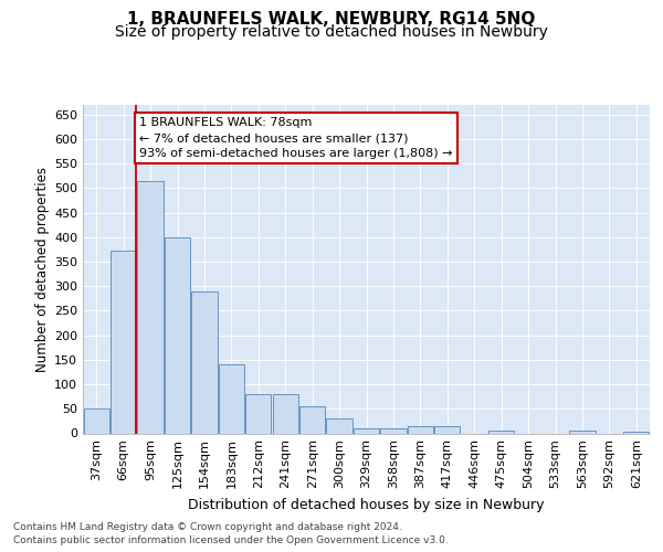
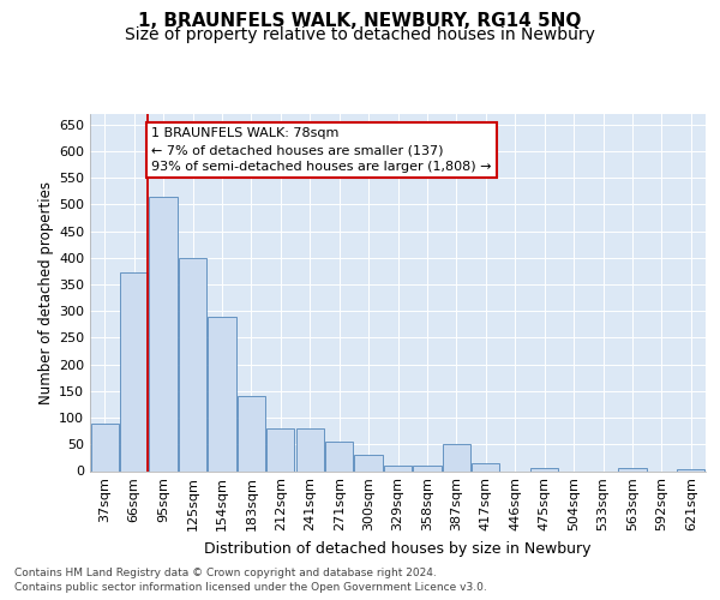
37sqm: 50 -> 90
387sqm: 15 -> 50
